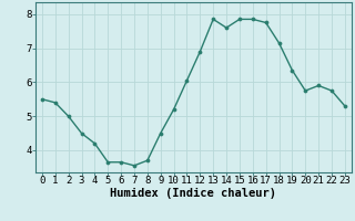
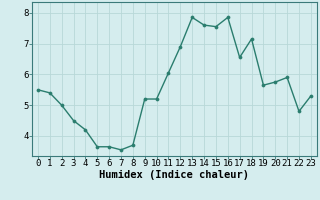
9: 4.50 -> 5.20
15: 7.85 -> 7.55
17: 7.75 -> 6.55
19: 6.35 -> 5.65
22: 5.75 -> 4.80
